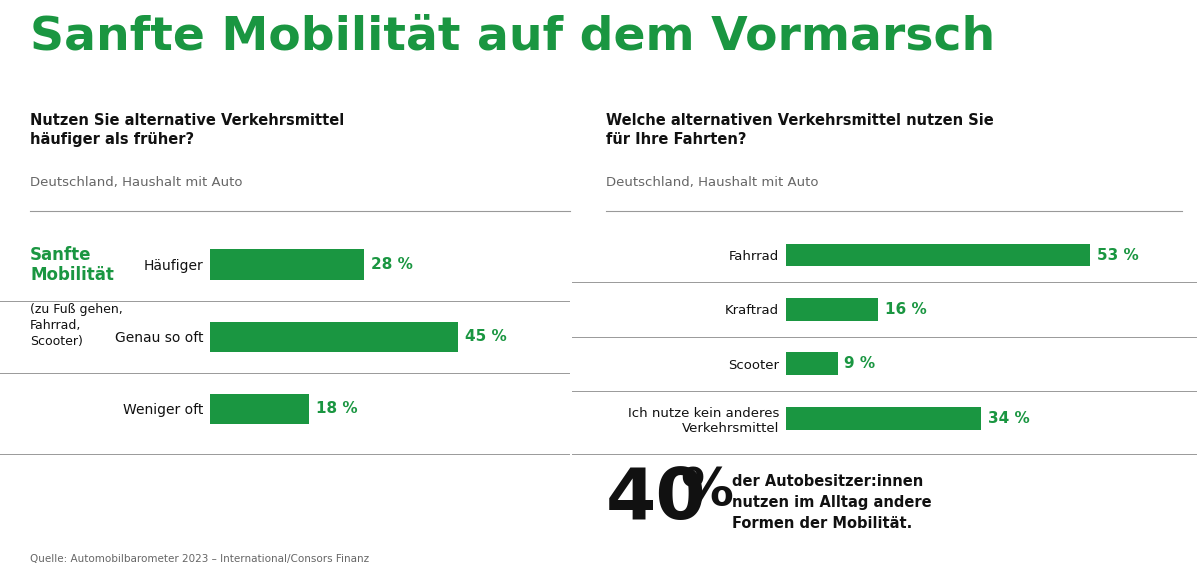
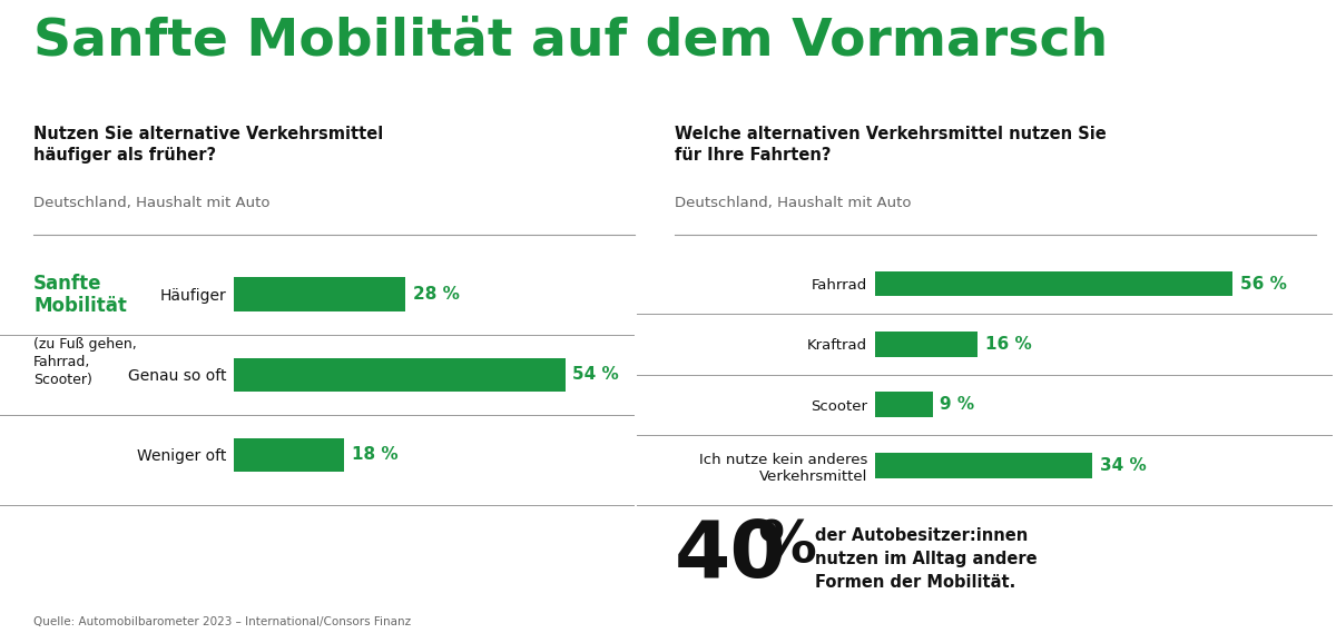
Genau so oft: 45 -> 54
Fahrrad: 53 -> 56
